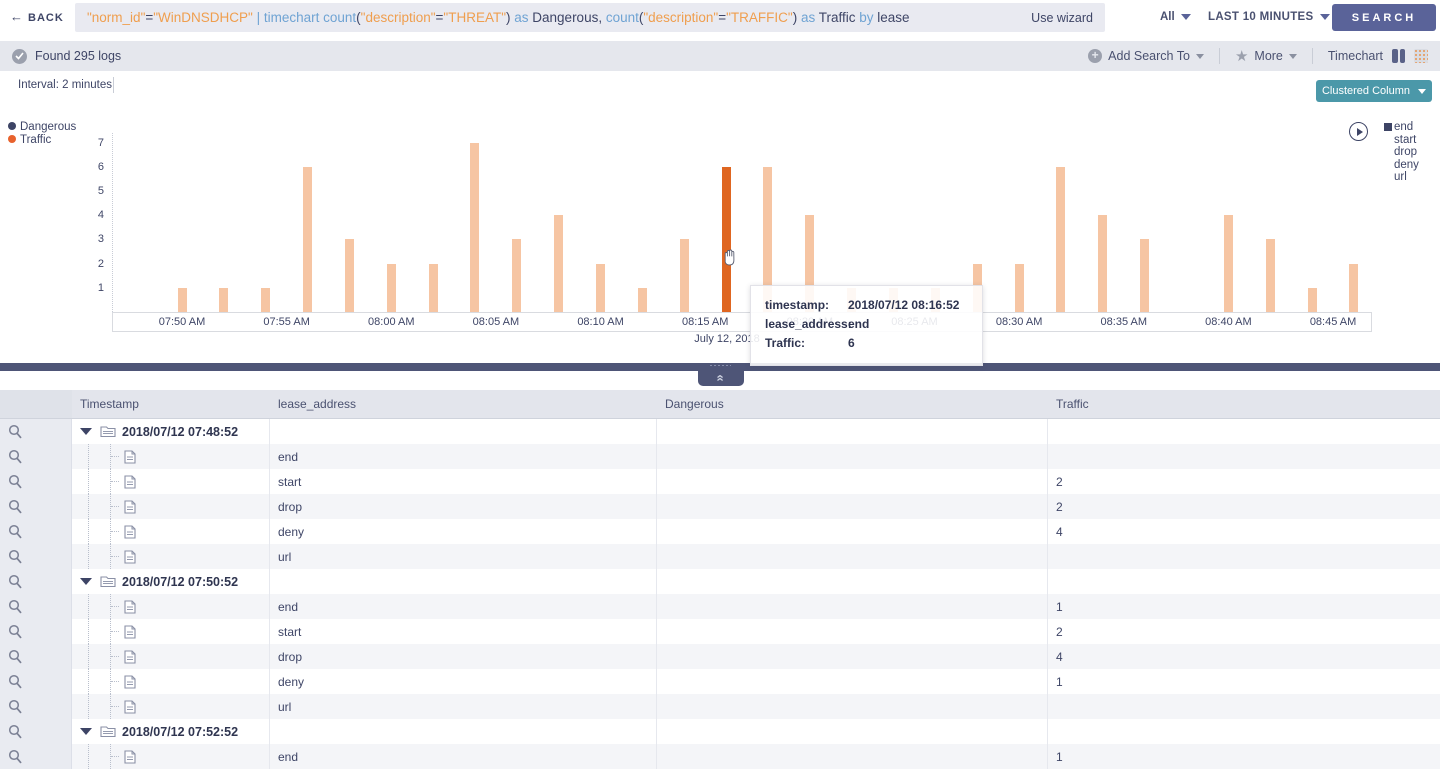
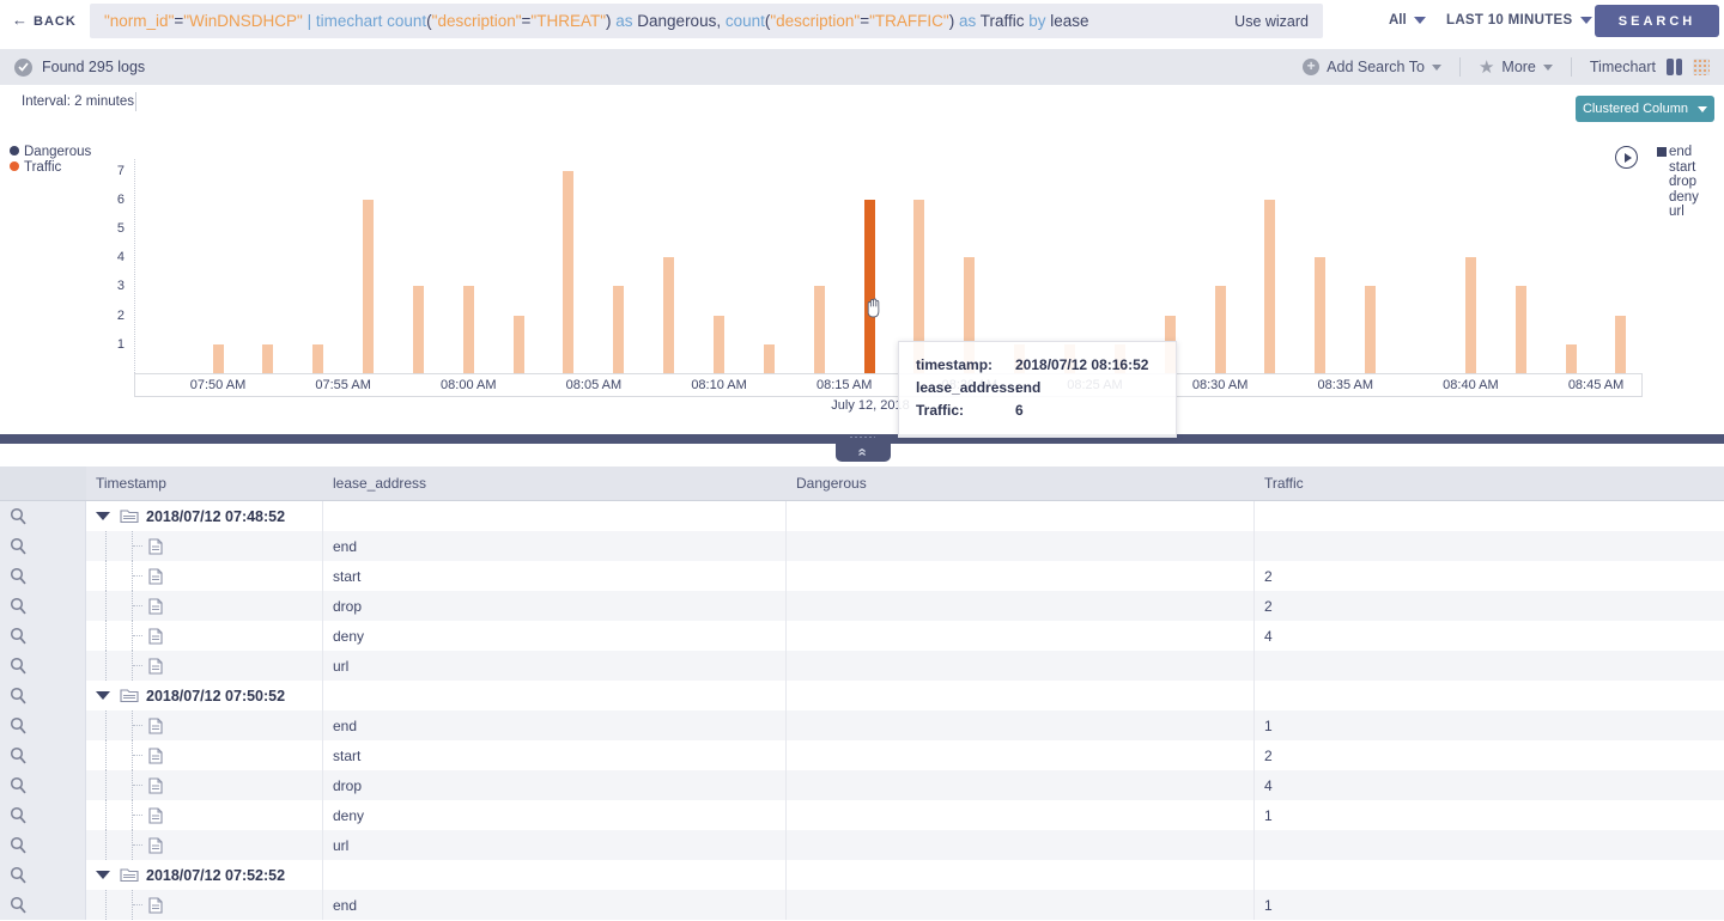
Traffic/08:00 AM: 2 -> 3
Traffic/08:30 AM: 2 -> 3
